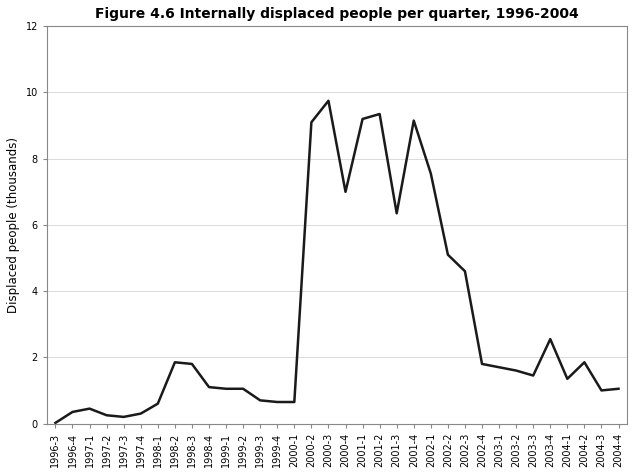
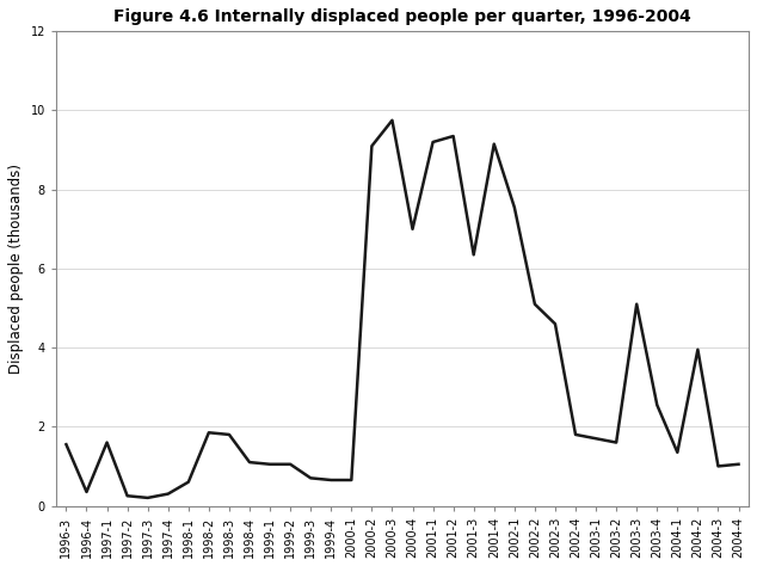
1996-3: 0.02 -> 1.55
1997-1: 0.45 -> 1.60
2003-3: 1.45 -> 5.10
2004-2: 1.85 -> 3.95
